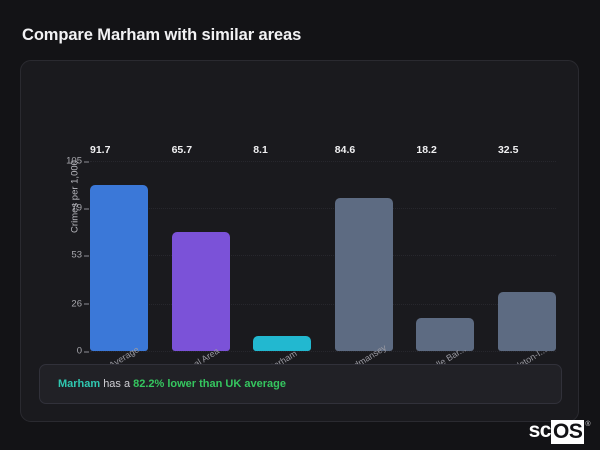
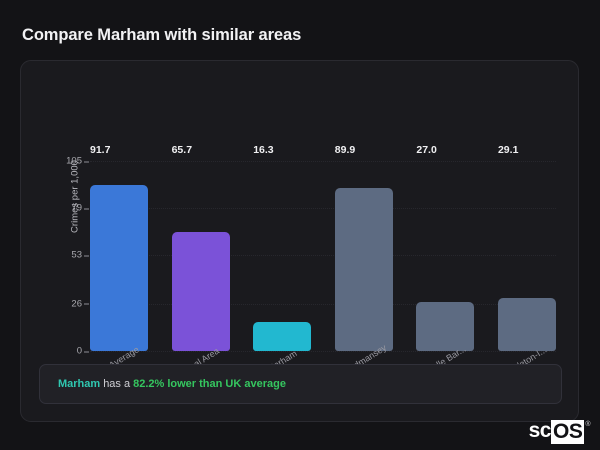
Marham: 8.1 -> 16.3
Woodmansey: 84.6 -> 89.9
Middle Bar...: 18.2 -> 27.0
Carleton-I...: 32.5 -> 29.1
